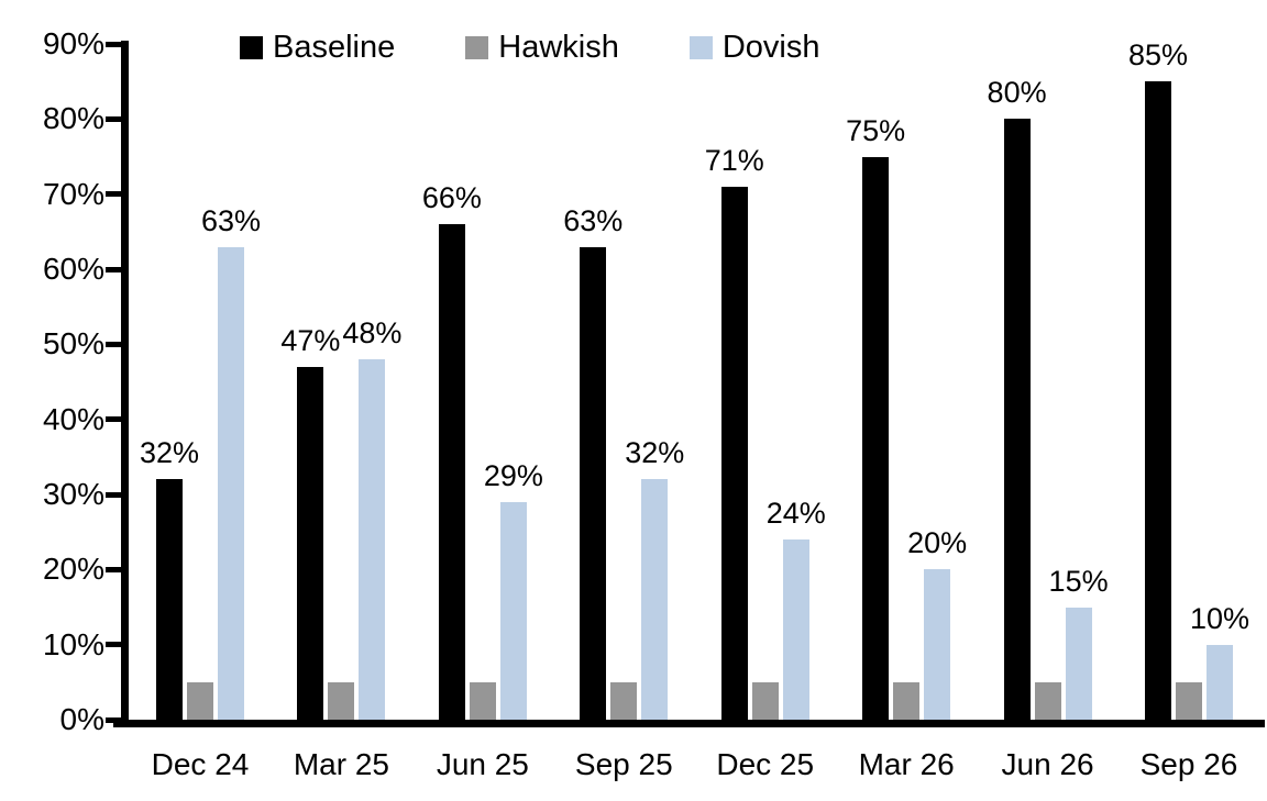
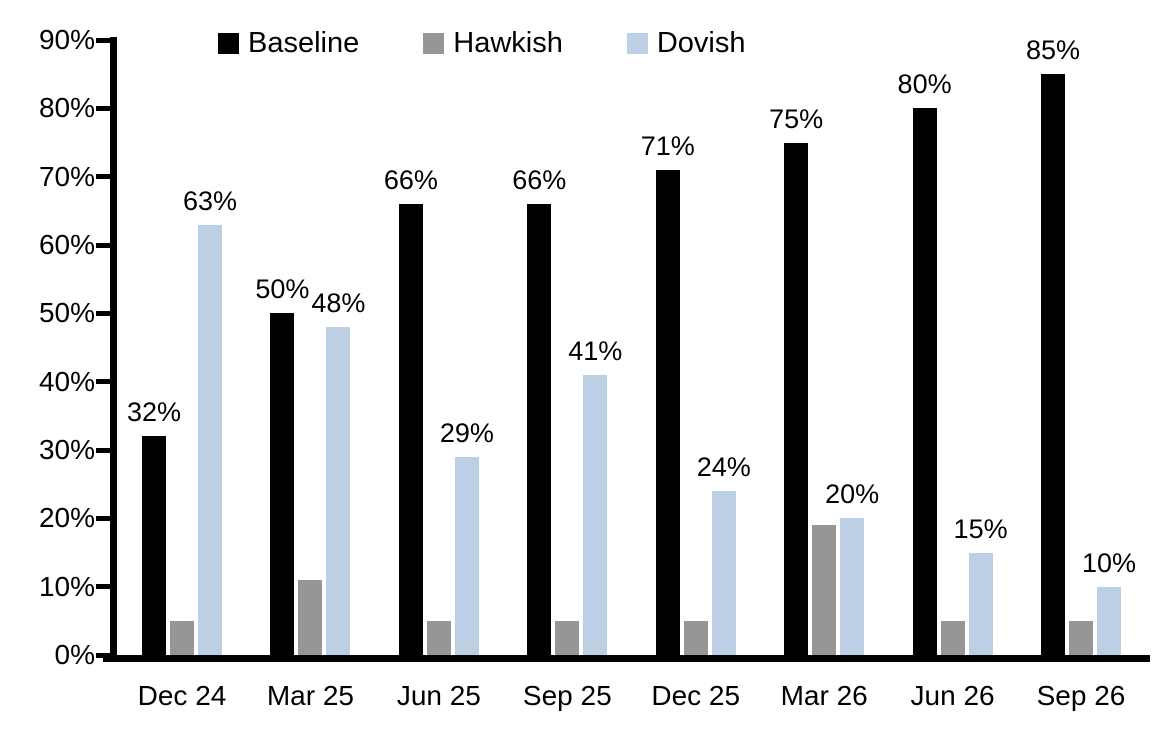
Baseline/Mar 25: 47% -> 50%
Hawkish/Mar 25: 5% -> 11%
Baseline/Sep 25: 63% -> 66%
Dovish/Sep 25: 32% -> 41%
Hawkish/Mar 26: 5% -> 19%
